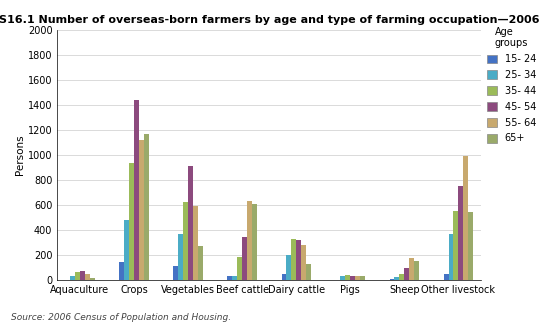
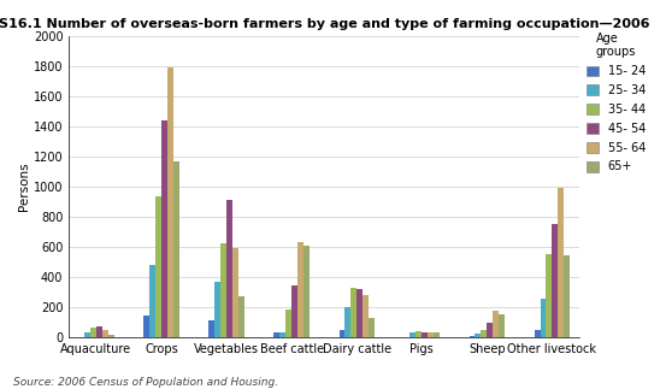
55- 64/Crops: 1120 -> 1790
25- 34/Other livestock: 370 -> 260
